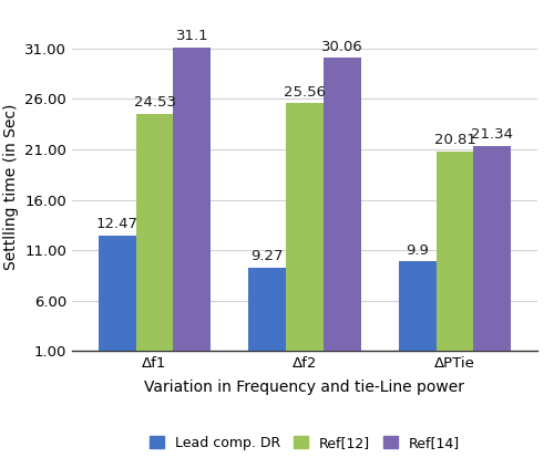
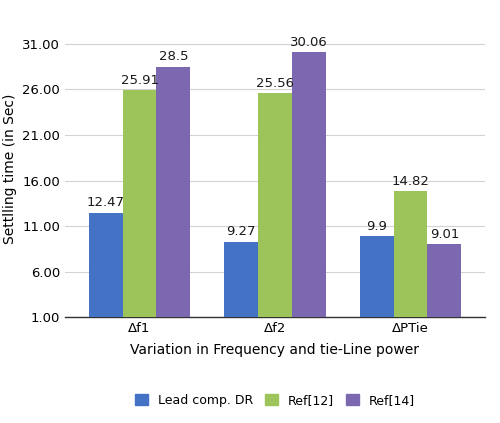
Ref[12]/Δf1: 24.53 -> 25.91
Ref[14]/Δf1: 31.1 -> 28.5
Ref[12]/ΔPTie: 20.81 -> 14.82
Ref[14]/ΔPTie: 21.34 -> 9.01
